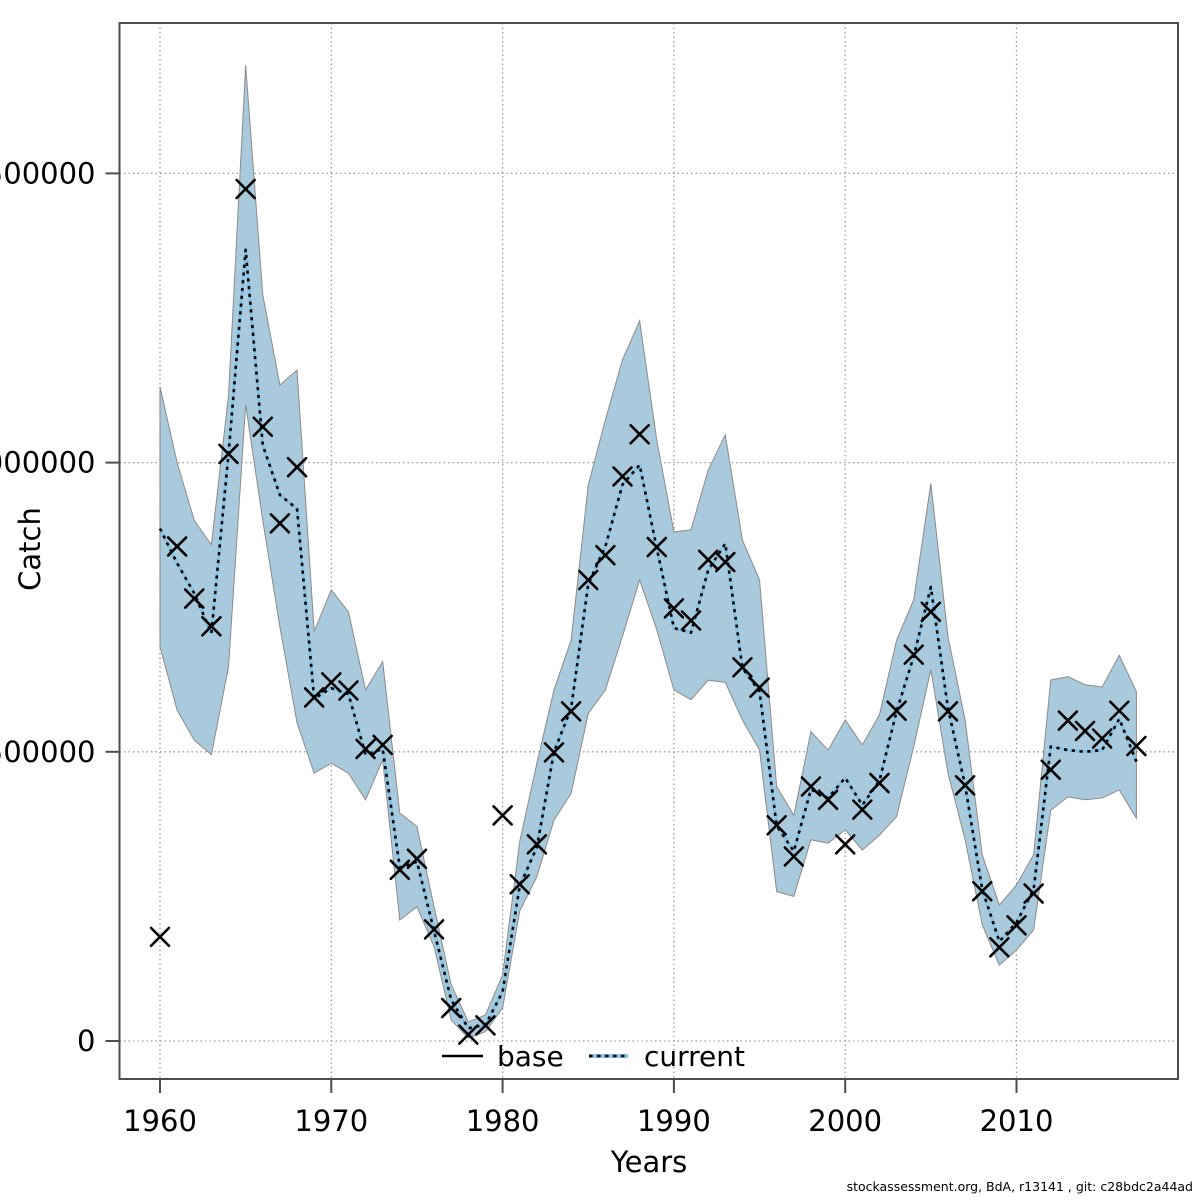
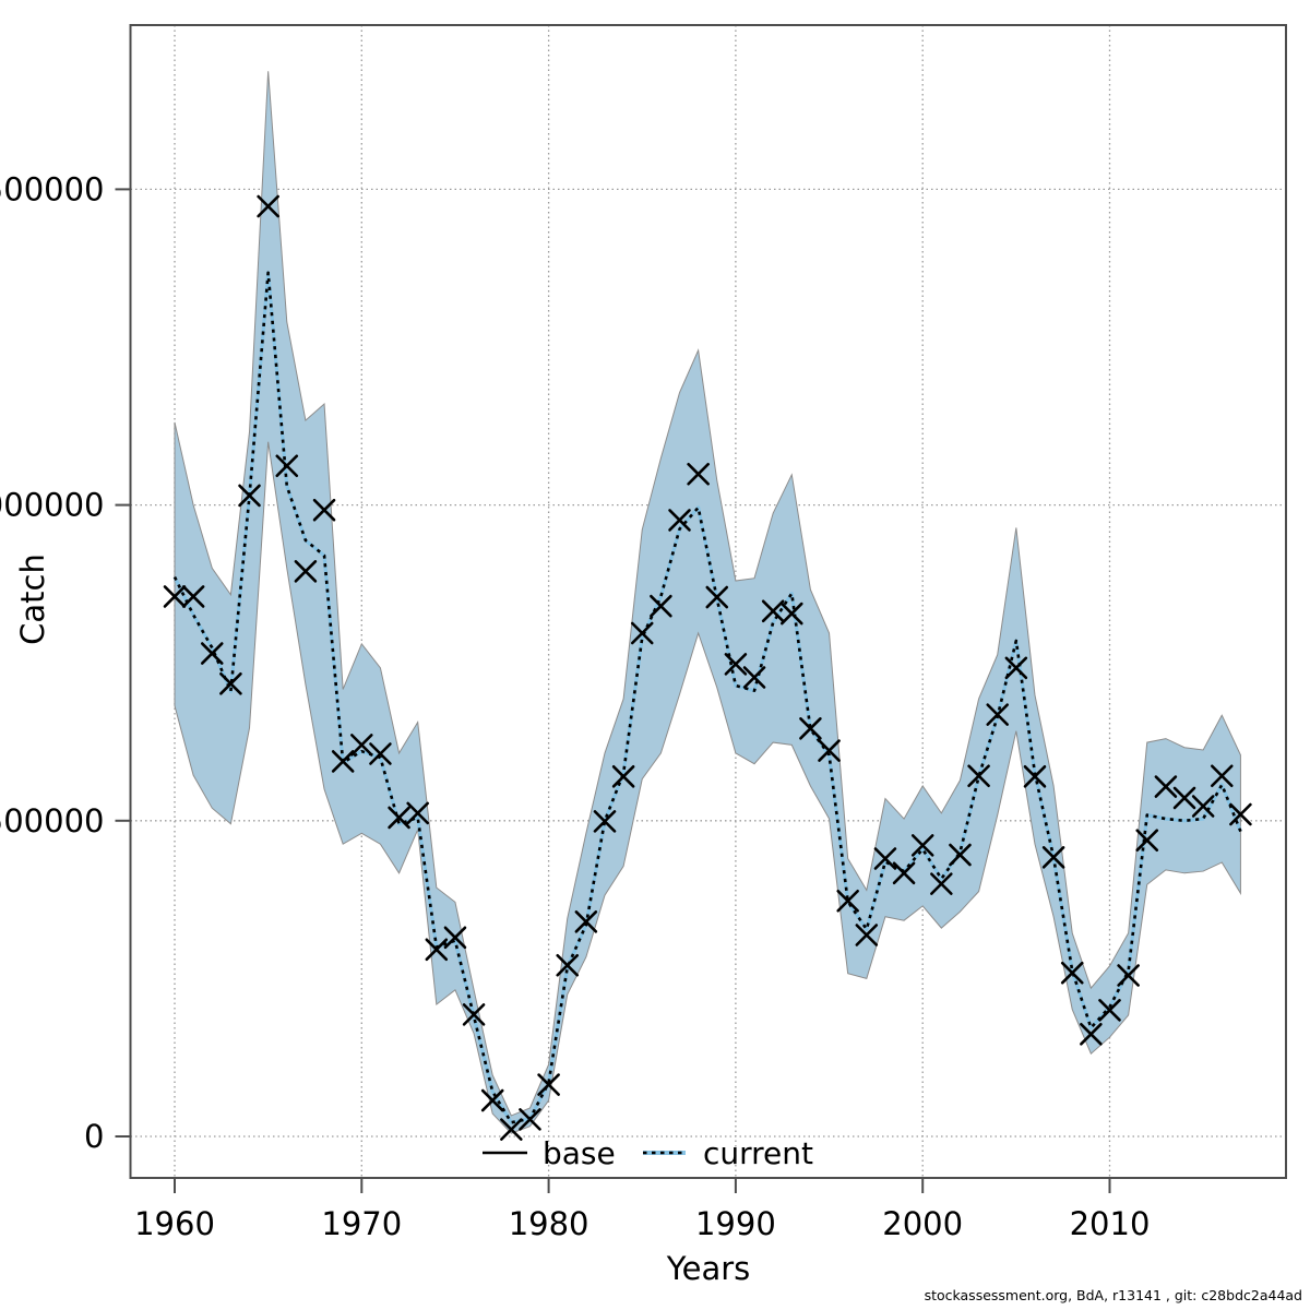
base/1960: 180000 -> 860000
base/1980: 390000 -> 80000
base/2000: 340000 -> 460000
